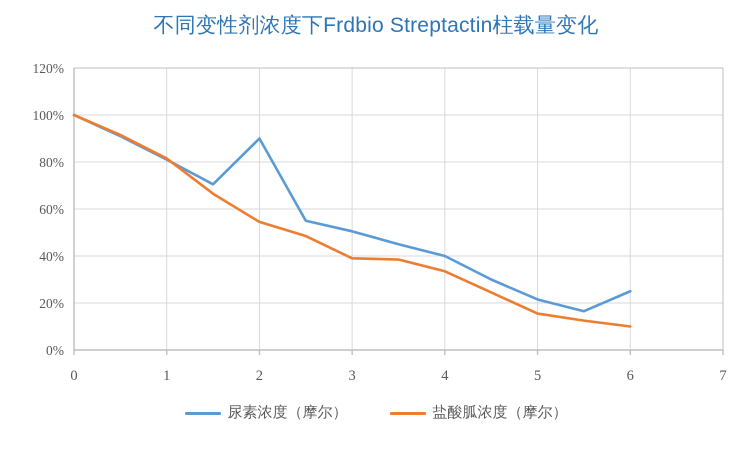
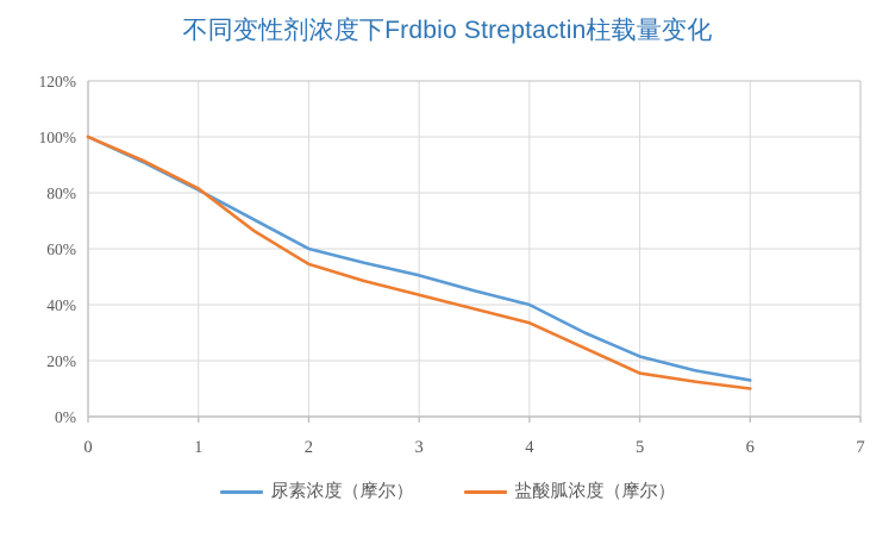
尿素浓度（摩尔）/2: 90% -> 60%
盐酸胍浓度（摩尔）/3: 39% -> 43%
尿素浓度（摩尔）/6: 25% -> 13%
